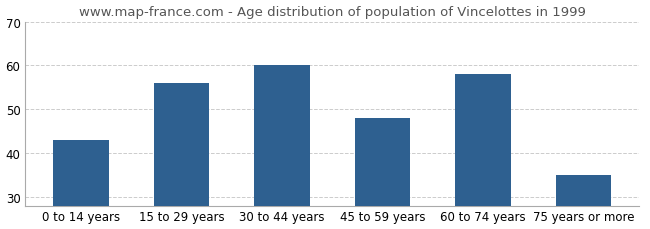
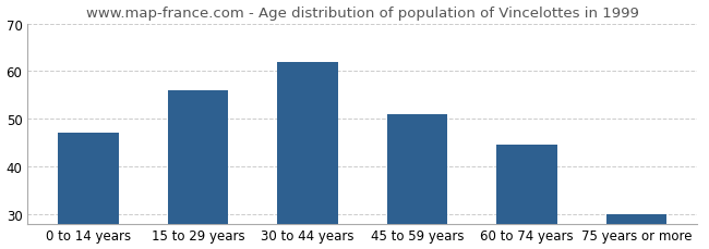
0 to 14 years: 43.0 -> 47.0
30 to 44 years: 60.0 -> 62.0
45 to 59 years: 48.0 -> 51.0
60 to 74 years: 58.0 -> 44.5
75 years or more: 35.0 -> 30.0
